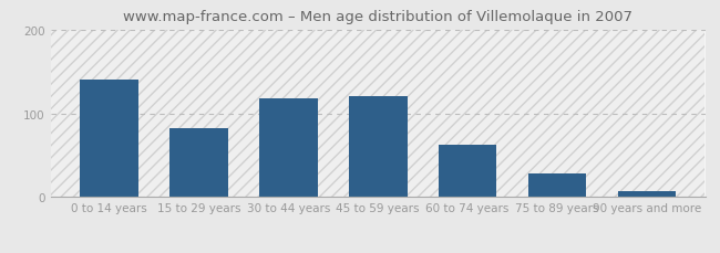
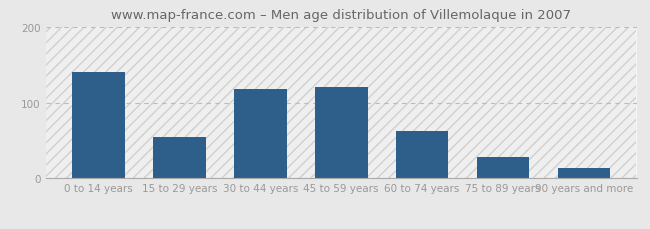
15 to 29 years: 82 -> 54
90 years and more: 7 -> 14
